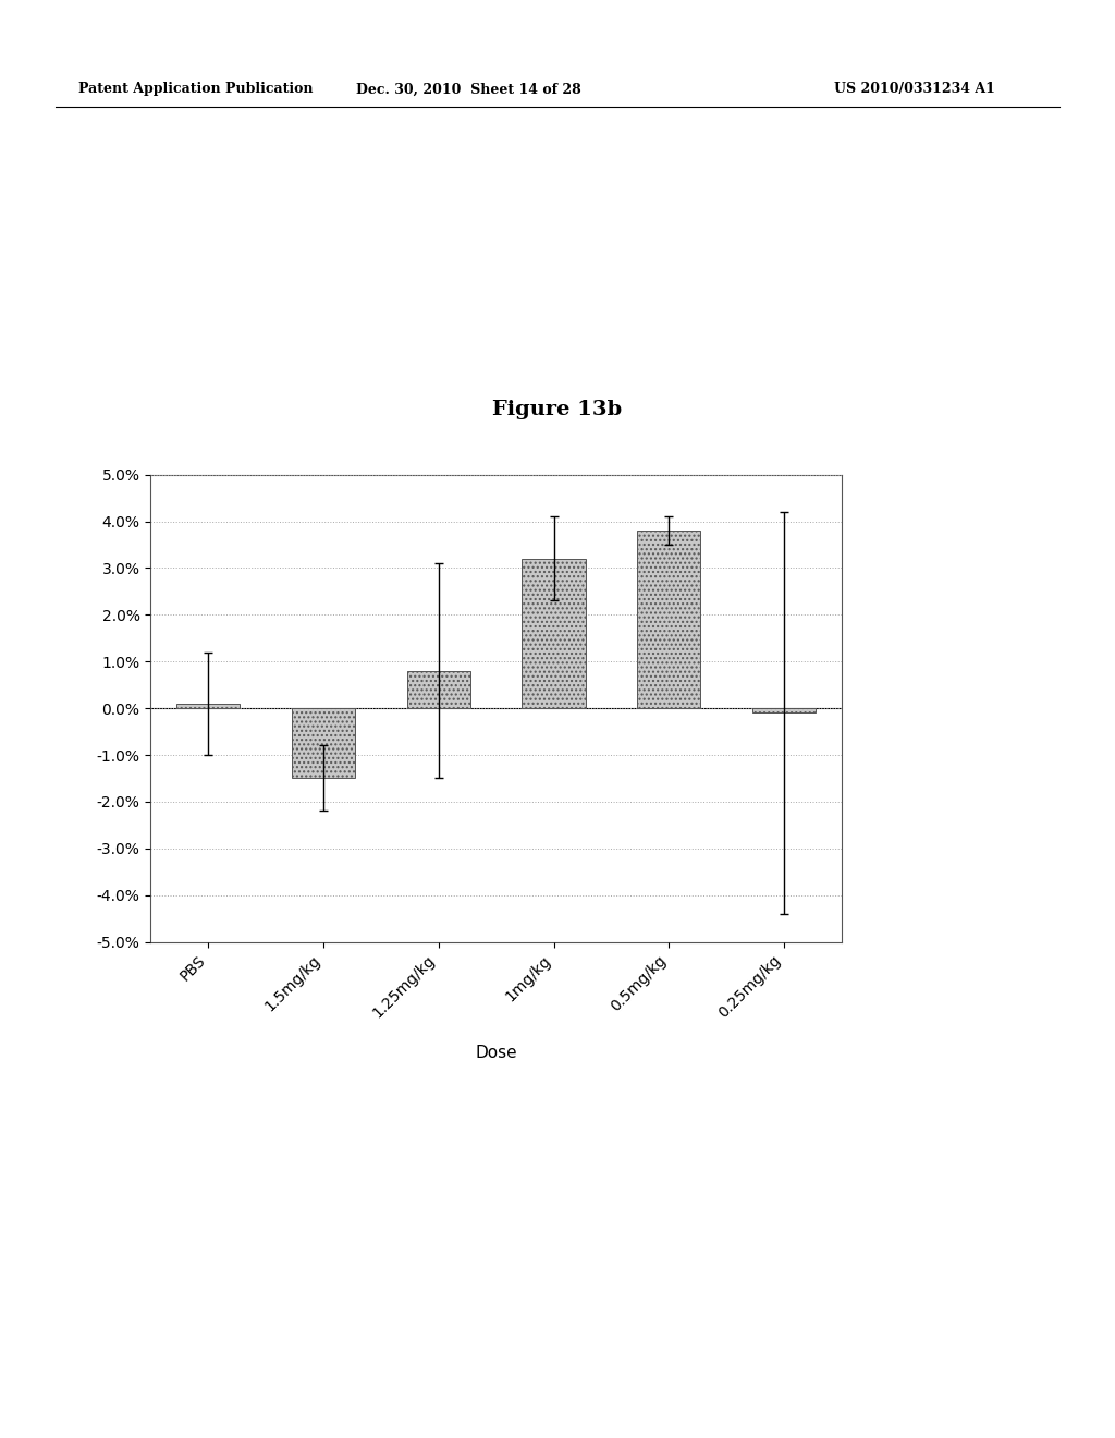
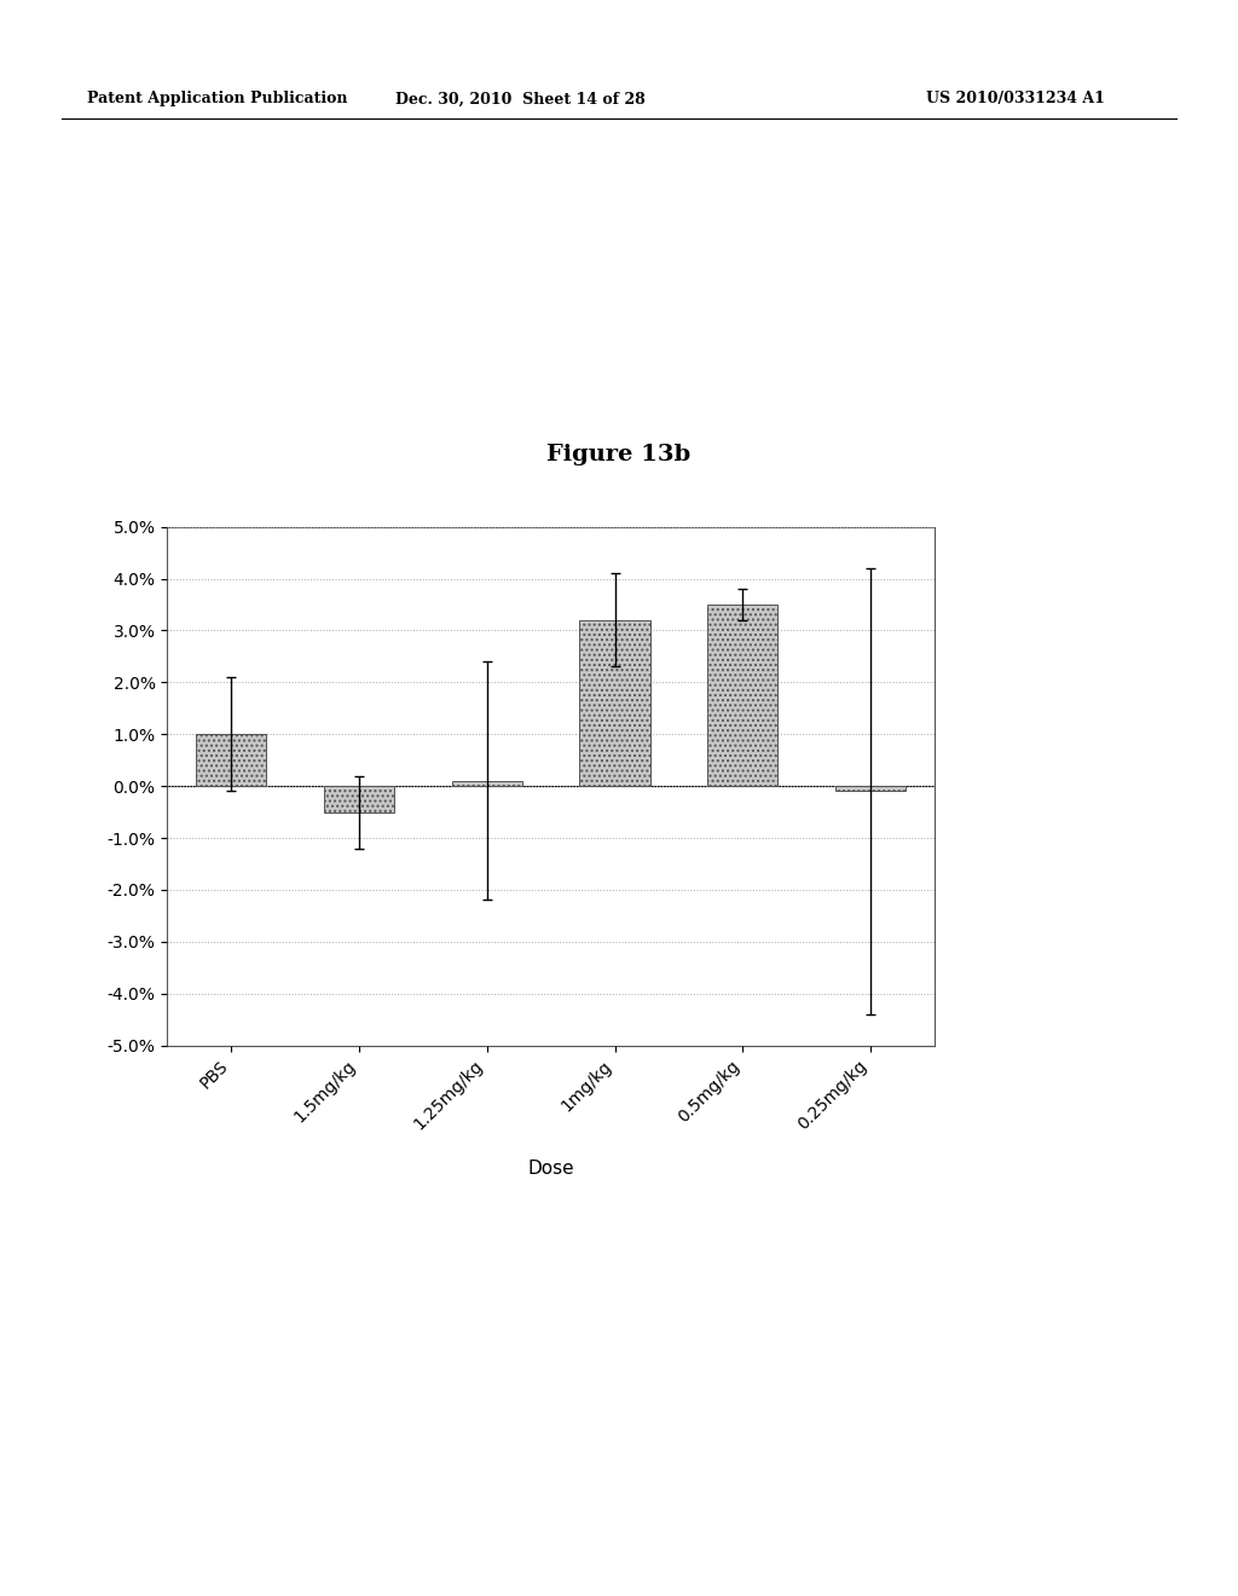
PBS: 0.1% -> 1.0%
1.5mg/kg: -1.5% -> -0.5%
1.25mg/kg: 0.8% -> 0.1%
0.5mg/kg: 3.8% -> 3.5%
